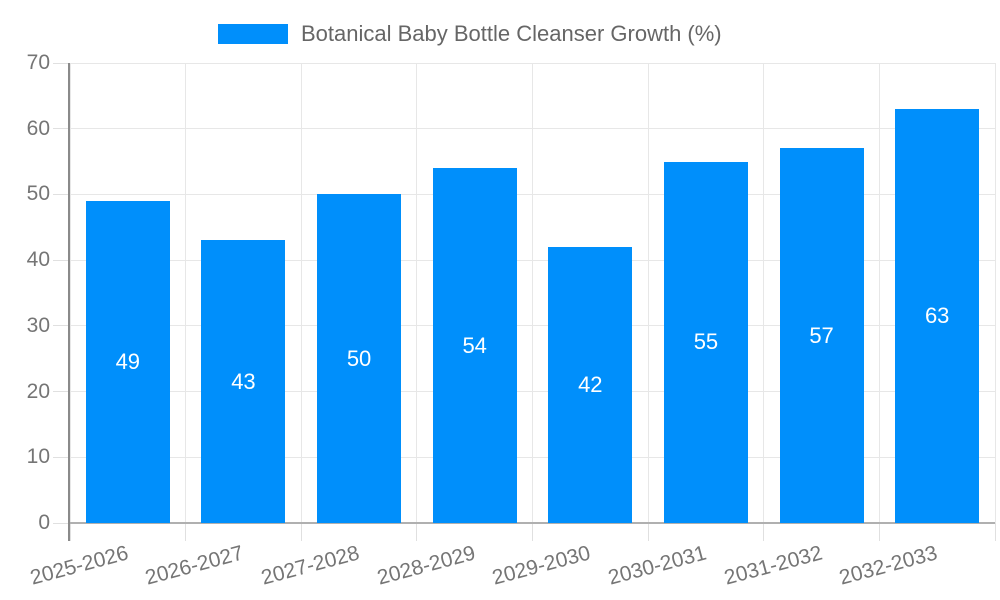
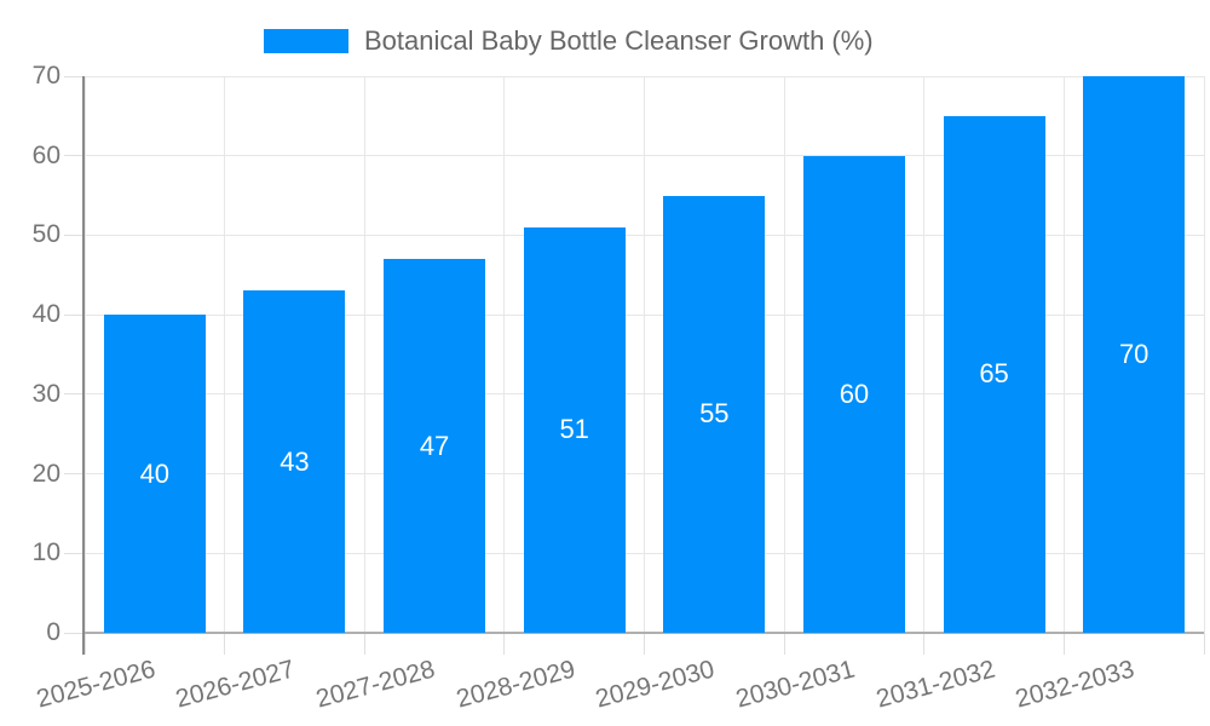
2025-2026: 49 -> 40
2027-2028: 50 -> 47
2028-2029: 54 -> 51
2029-2030: 42 -> 55
2030-2031: 55 -> 60
2031-2032: 57 -> 65
2032-2033: 63 -> 70
